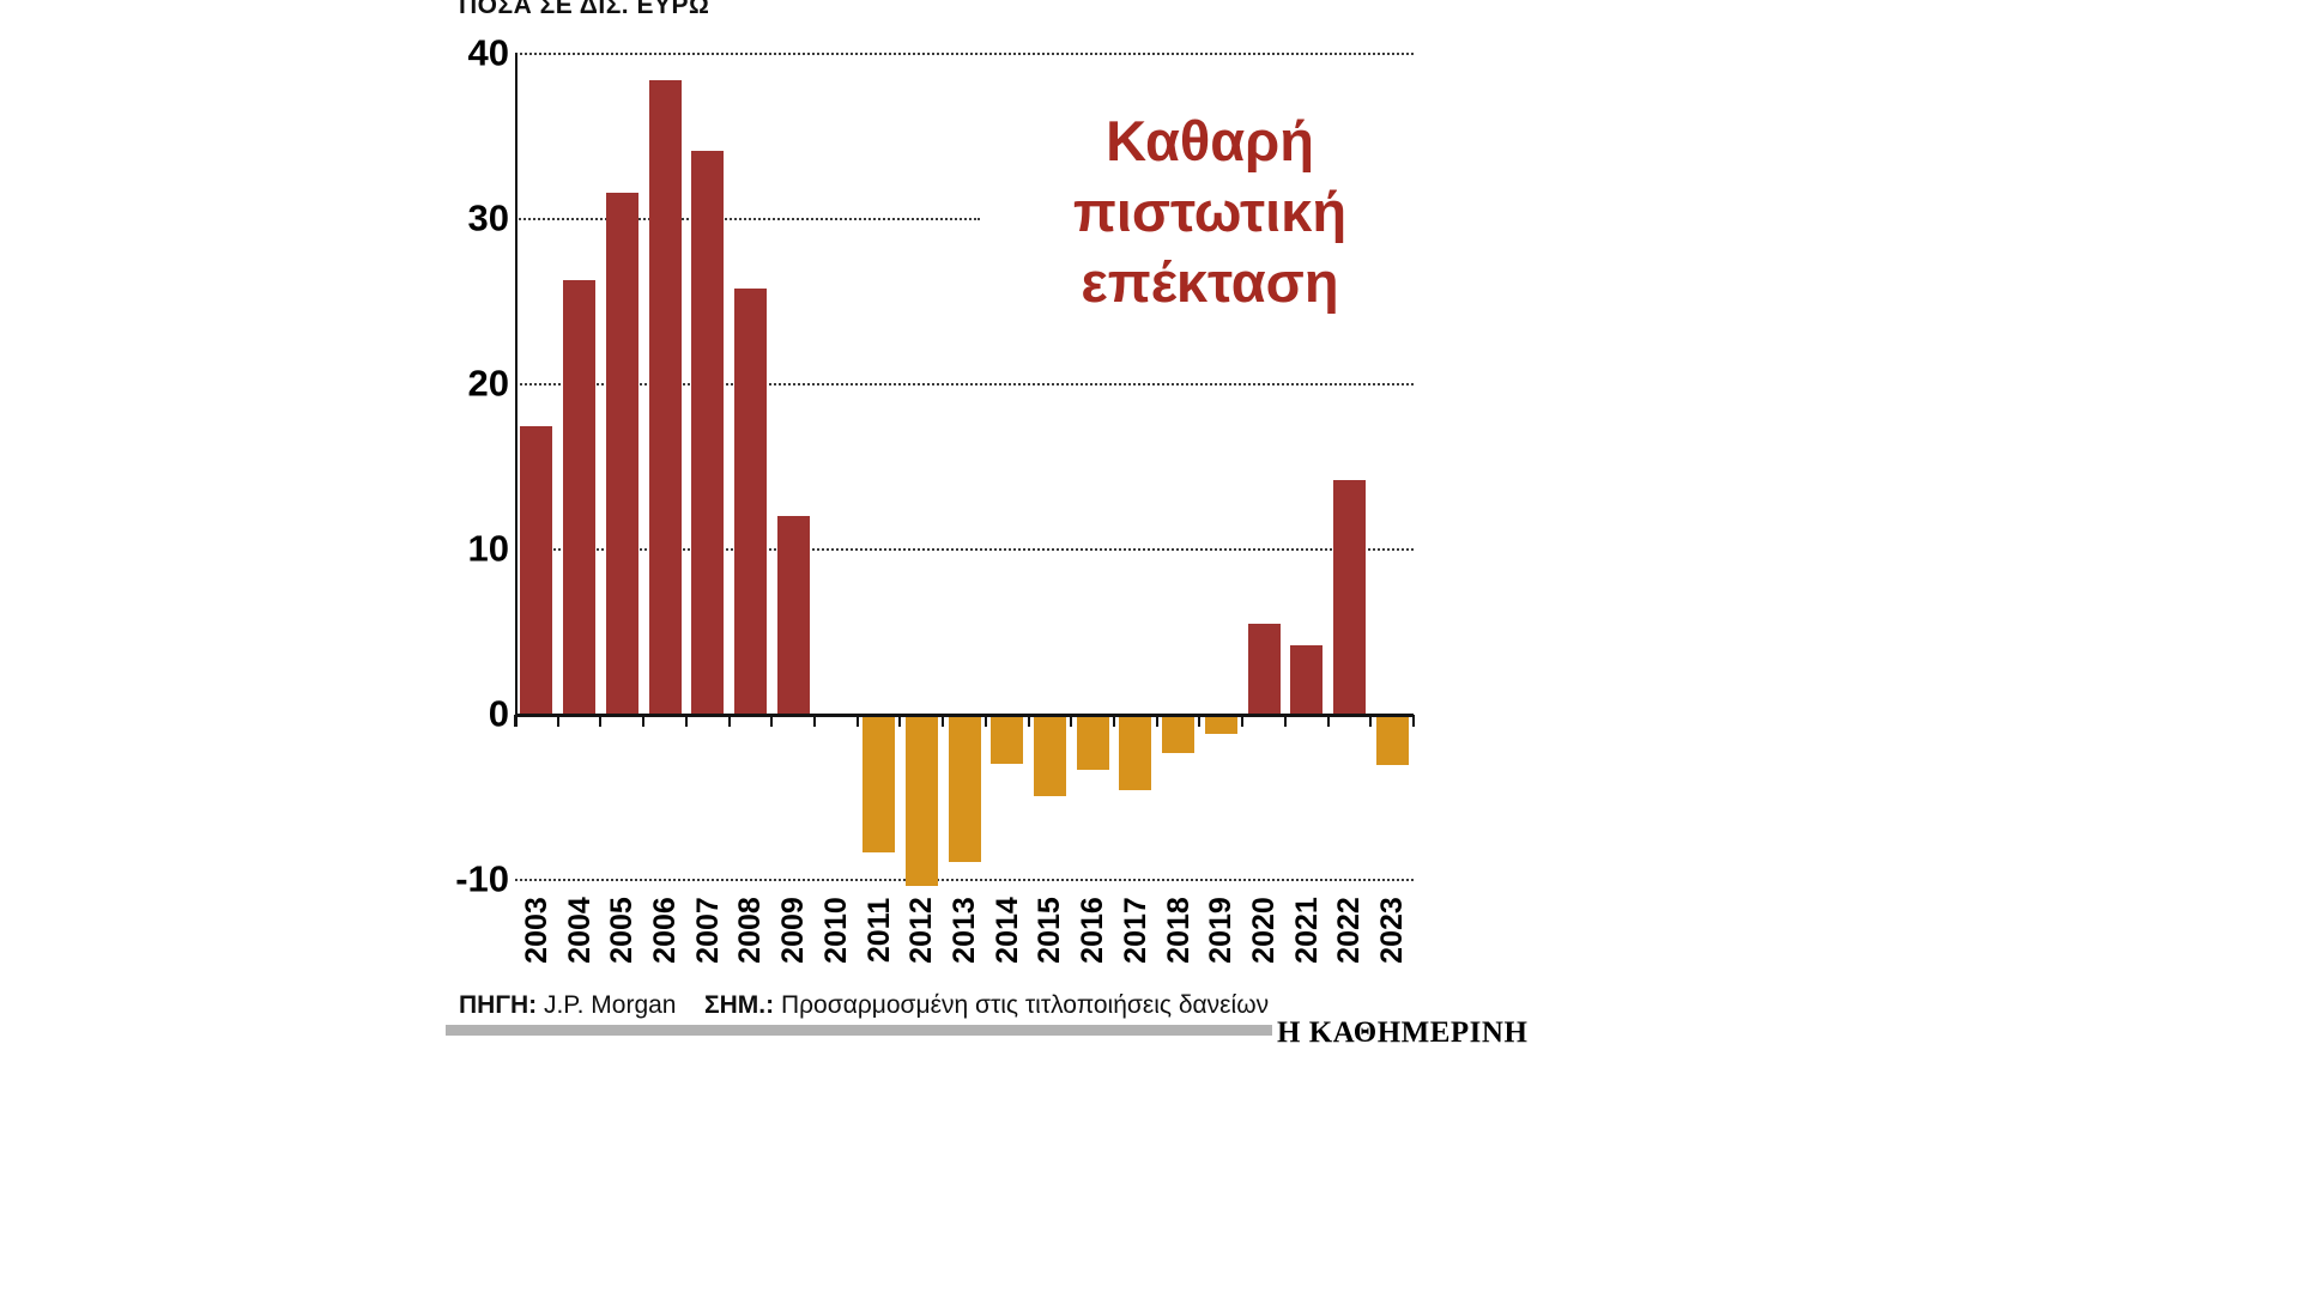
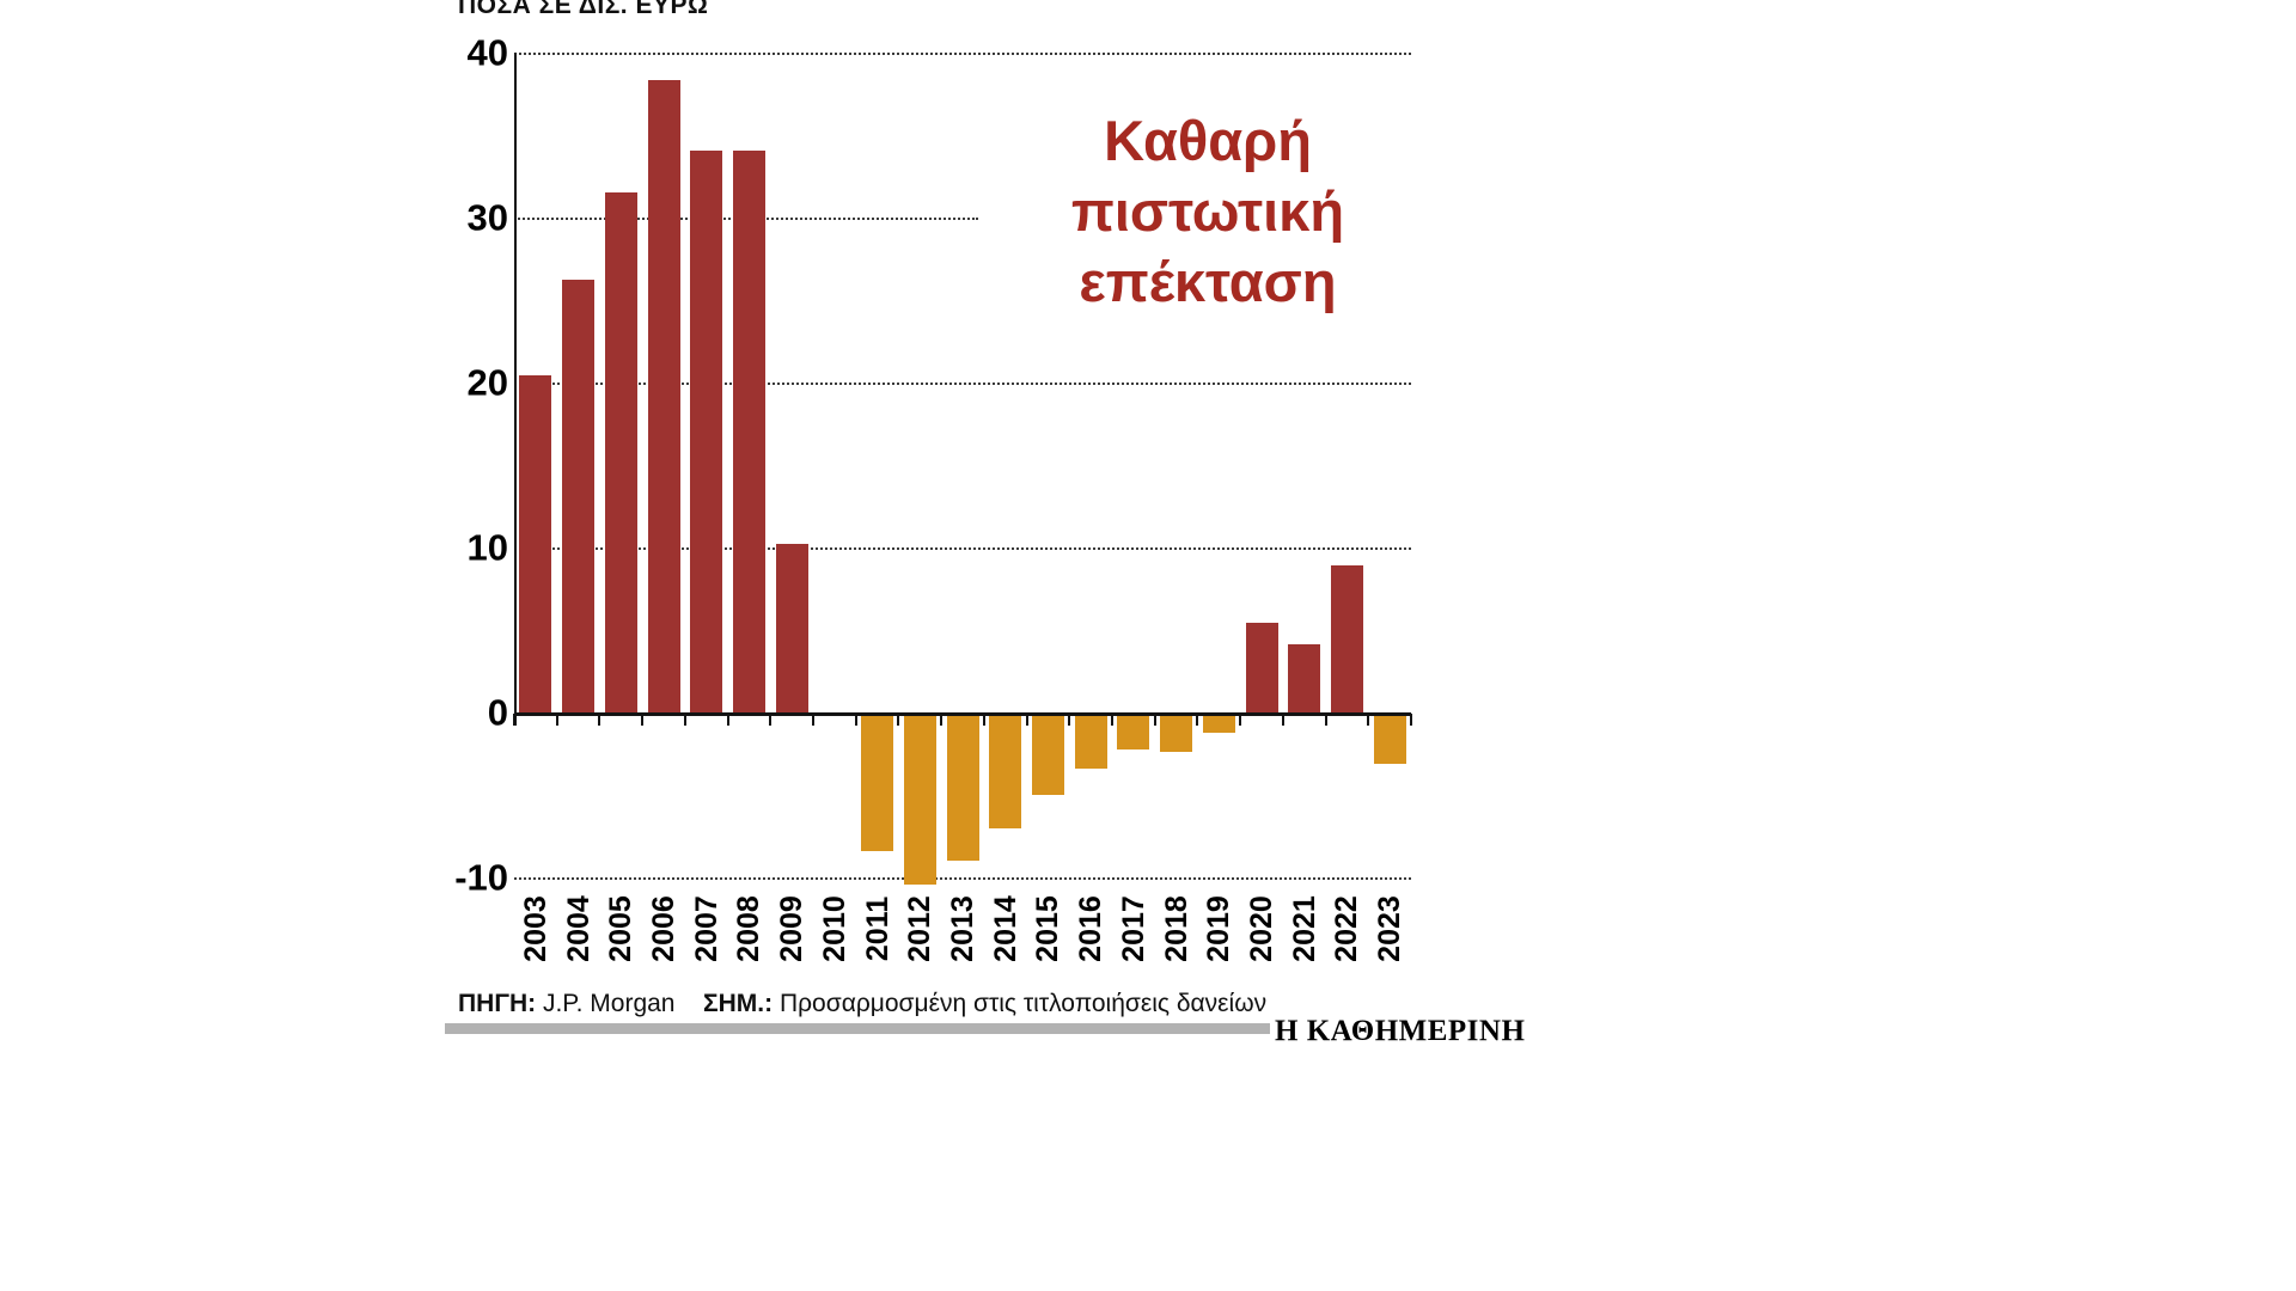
2003: 17.5 -> 20.5
2008: 25.8 -> 34.1
2009: 12.0 -> 10.3
2014: -2.8 -> -6.8
2017: -4.4 -> -2.0
2022: 14.2 -> 9.0
